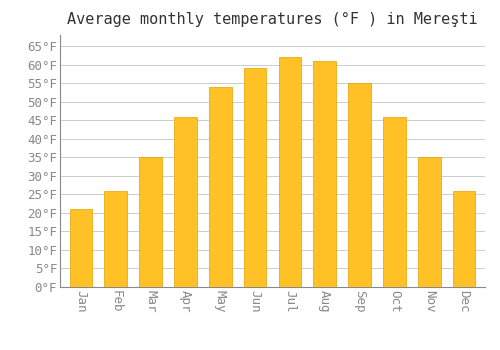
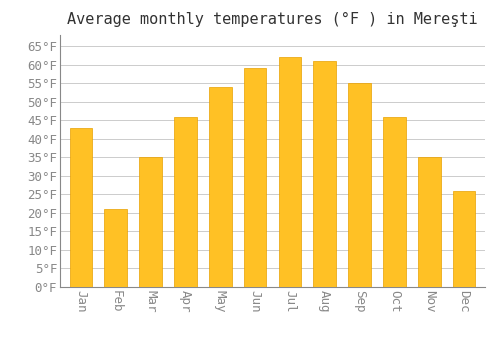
Jan: 21°F -> 43°F
Feb: 26°F -> 21°F
